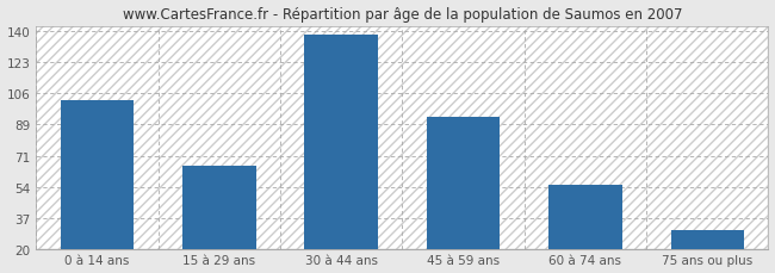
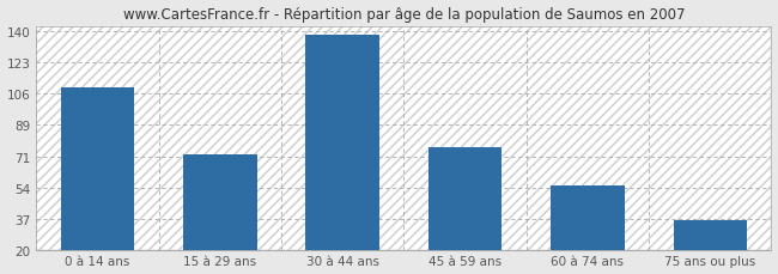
0 à 14 ans: 102 -> 109
15 à 29 ans: 66 -> 72
45 à 59 ans: 93 -> 76
75 ans ou plus: 30 -> 36
